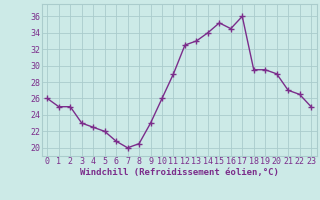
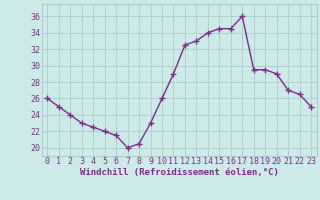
2: 25.0 -> 24.0
6: 20.8 -> 21.5
15: 35.2 -> 34.5
